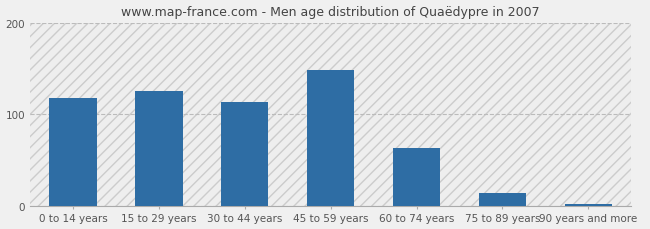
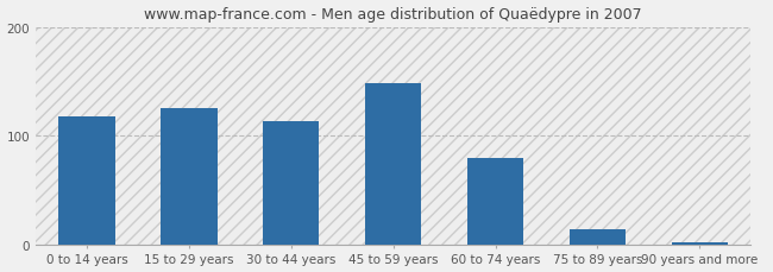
60 to 74 years: 63 -> 80
